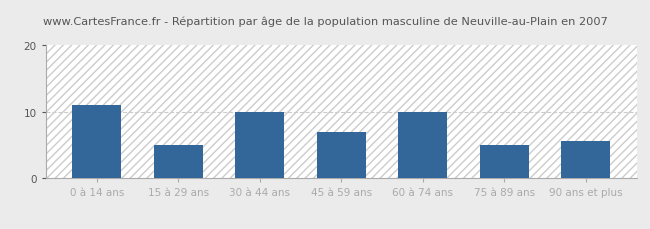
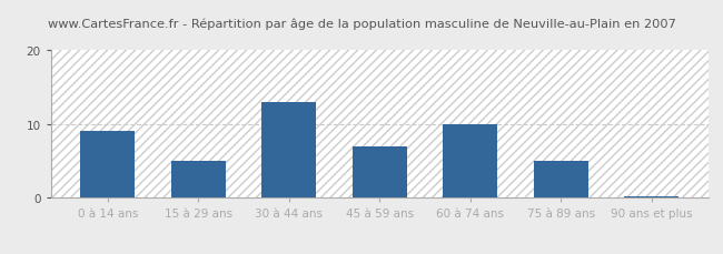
0 à 14 ans: 11.0 -> 9.0
30 à 44 ans: 10.0 -> 13.0
90 ans et plus: 5.6 -> 0.2
